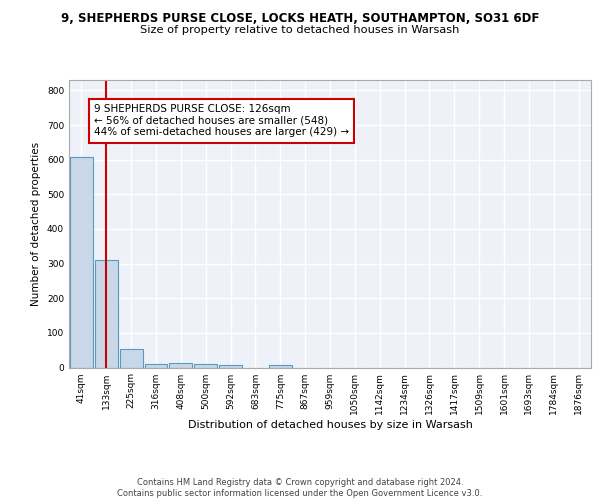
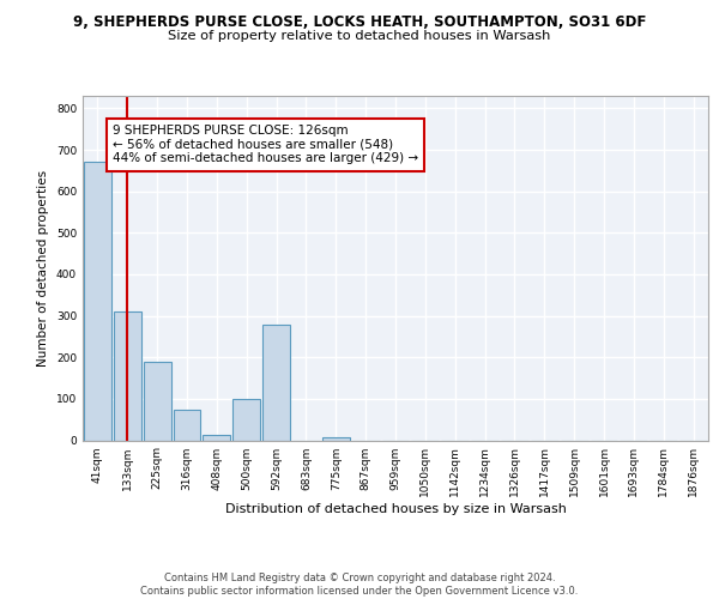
41sqm: 609 -> 670
225sqm: 52 -> 190
316sqm: 11 -> 75
500sqm: 11 -> 100
592sqm: 6 -> 280
